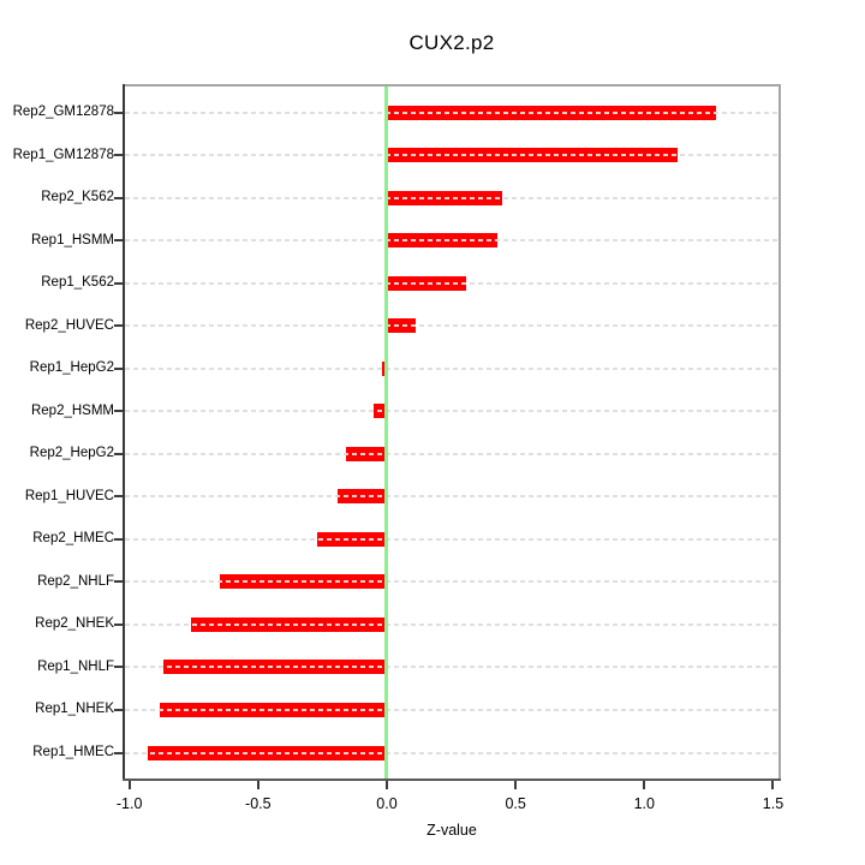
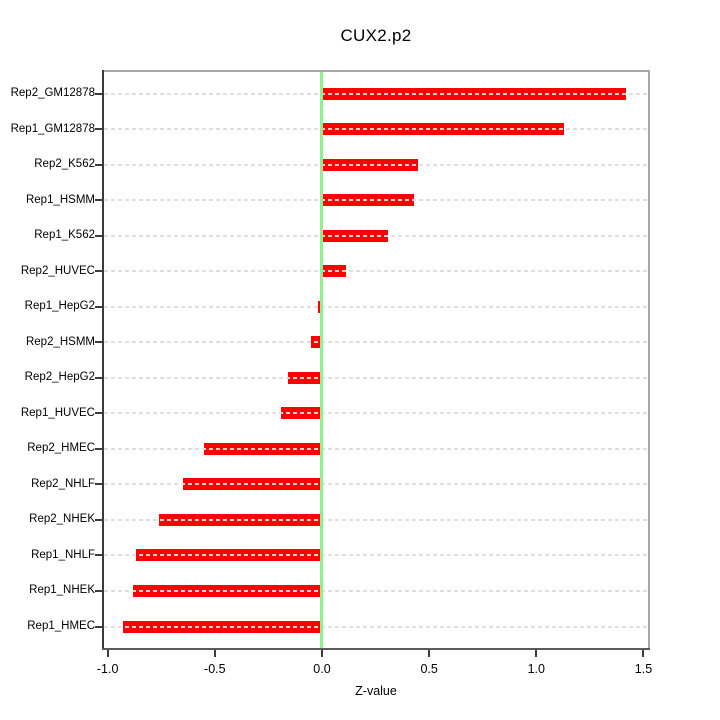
Rep2_GM12878: 1.28 -> 1.42
Rep2_HMEC: -0.27 -> -0.55
